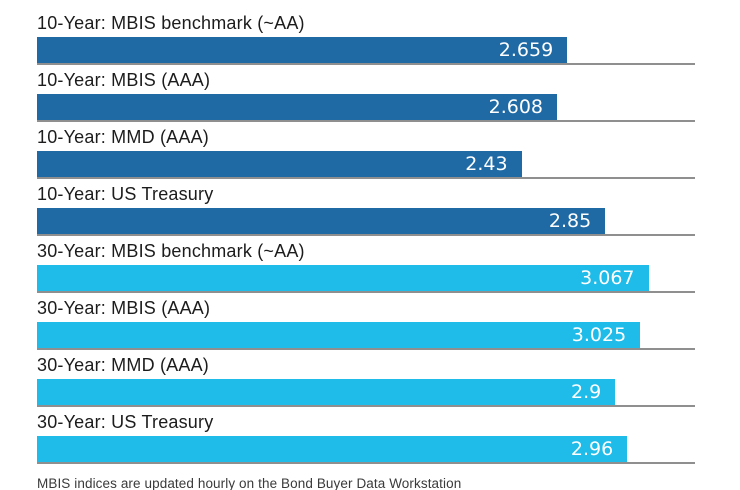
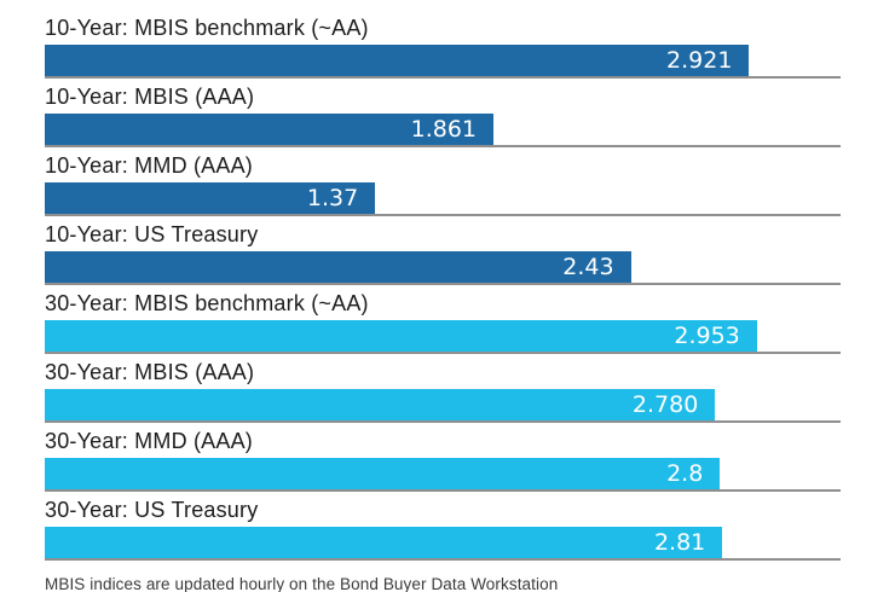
10-Year: MBIS benchmark (~AA): 2.659 -> 2.921
10-Year: MBIS (AAA): 2.608 -> 1.861
10-Year: MMD (AAA): 2.43 -> 1.37
10-Year: US Treasury: 2.85 -> 2.43
30-Year: MBIS benchmark (~AA): 3.067 -> 2.953
30-Year: MBIS (AAA): 3.025 -> 2.780
30-Year: MMD (AAA): 2.9 -> 2.8
30-Year: US Treasury: 2.96 -> 2.81
